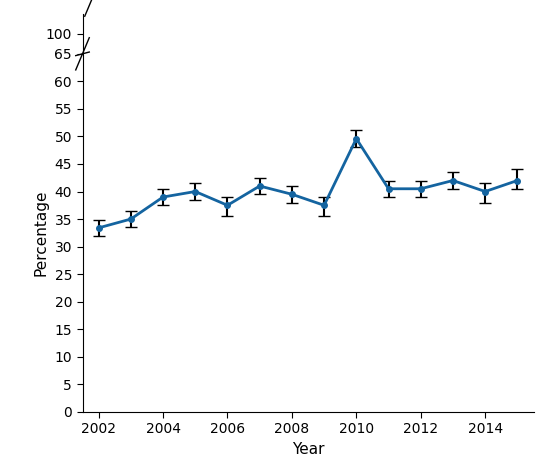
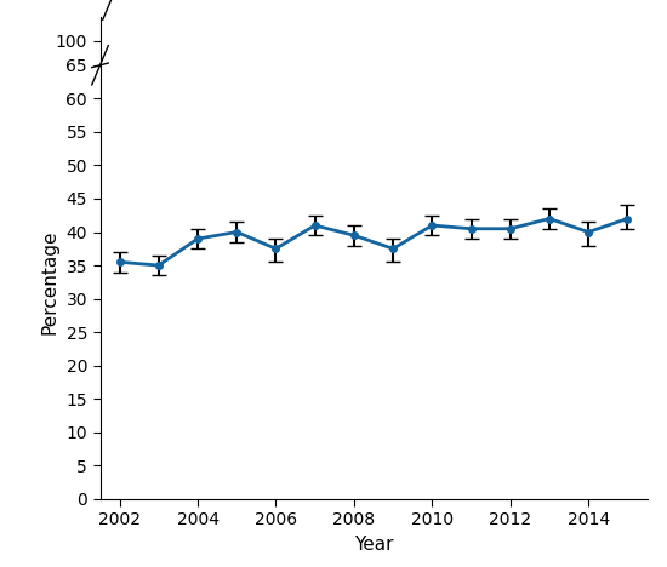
2002: 33.4 -> 35.5
2010: 49.6 -> 41.0
